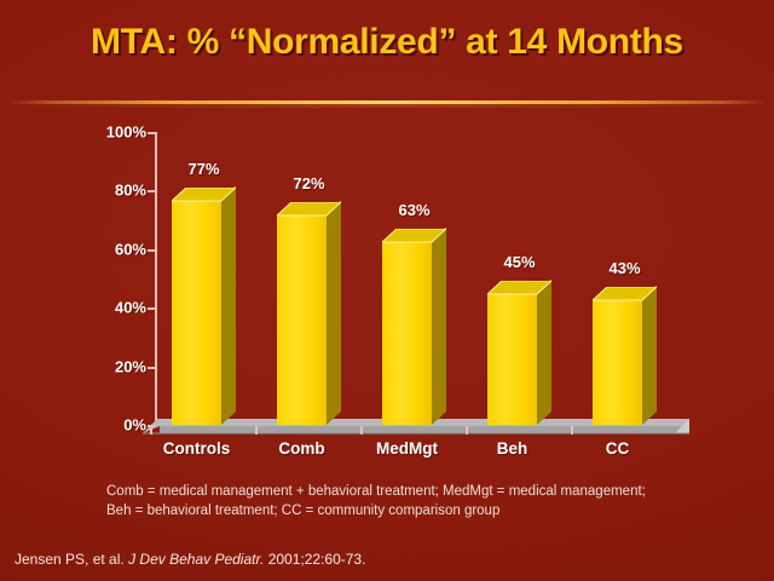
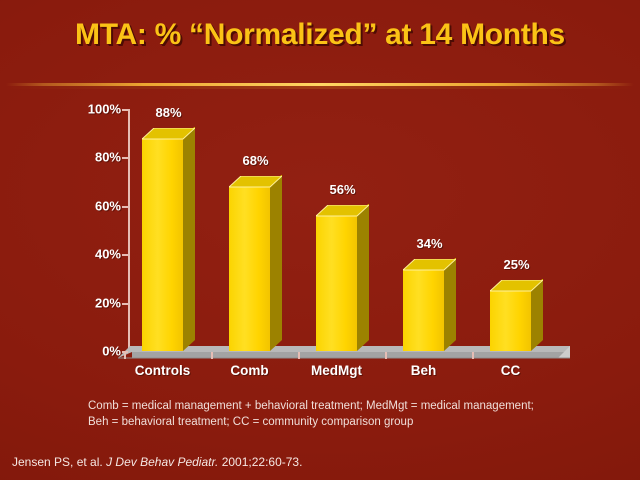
Controls: 77% -> 88%
Comb: 72% -> 68%
MedMgt: 63% -> 56%
Beh: 45% -> 34%
CC: 43% -> 25%
